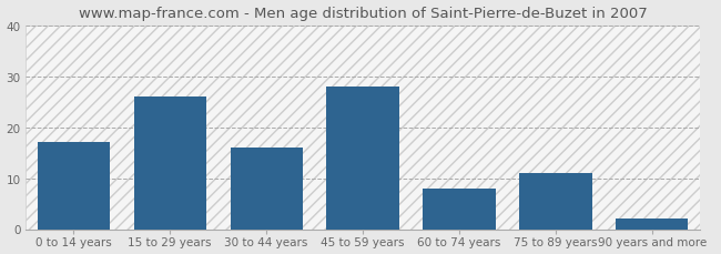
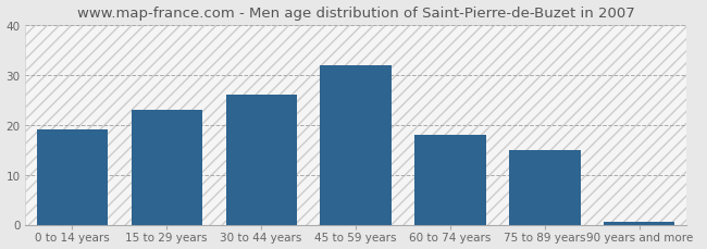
0 to 14 years: 17.0 -> 19.0
15 to 29 years: 26.0 -> 23.0
30 to 44 years: 16.0 -> 26.0
45 to 59 years: 28.0 -> 32.0
60 to 74 years: 8.0 -> 18.0
75 to 89 years: 11.0 -> 15.0
90 years and more: 2.0 -> 0.5
